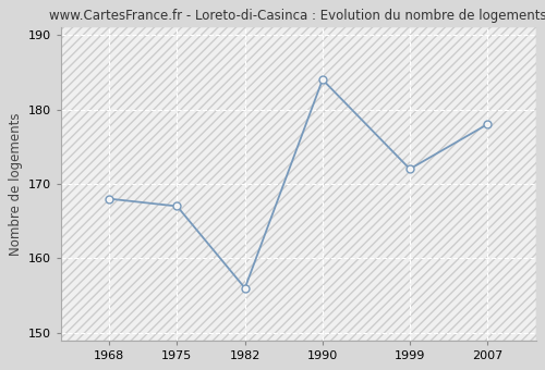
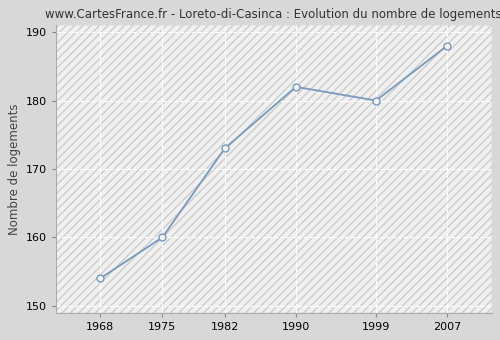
1968: 168 -> 154
1975: 167 -> 160
1982: 156 -> 173
1990: 184 -> 182
1999: 172 -> 180
2007: 178 -> 188
